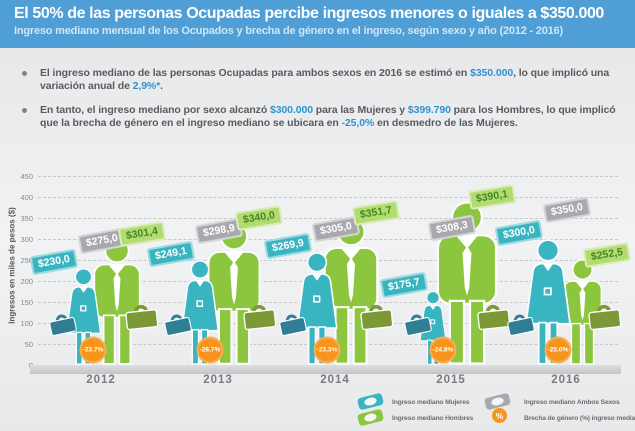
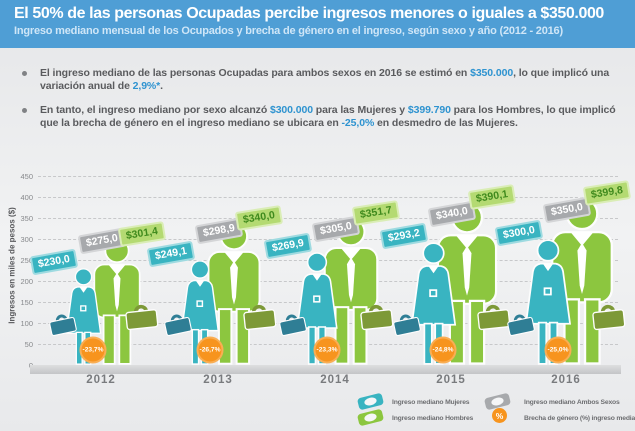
Ingreso mediano Mujeres/2015: $175,7 -> $293,2
Ingreso mediano Ambos Sexos/2015: $308,3 -> $340,0
Ingreso mediano Hombres/2016: $252,5 -> $399,8
